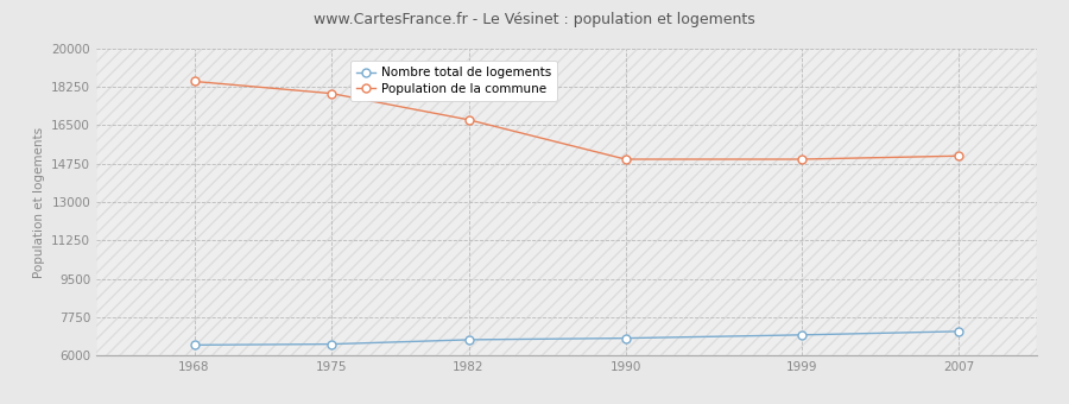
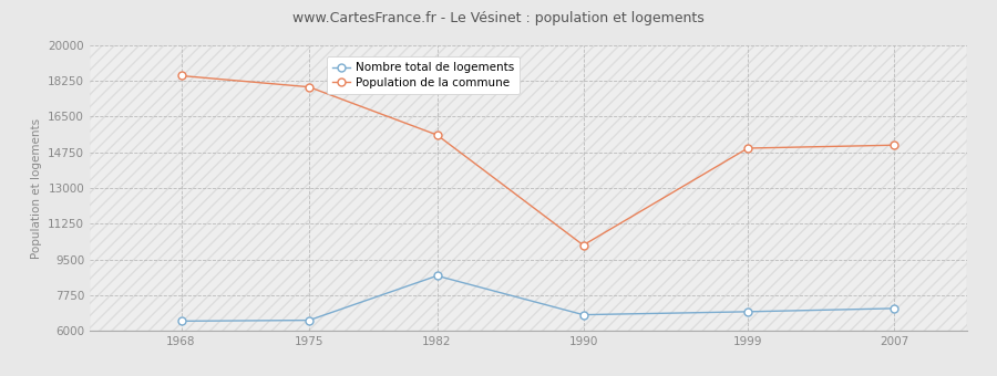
Population de la commune/1982: 16800 -> 15600
Nombre total de logements/1982: 6700 -> 8700
Population de la commune/1990: 15000 -> 10200
